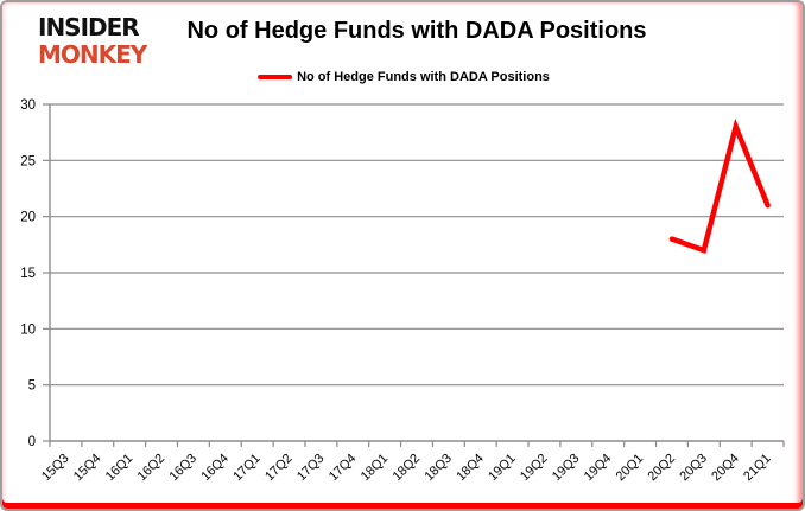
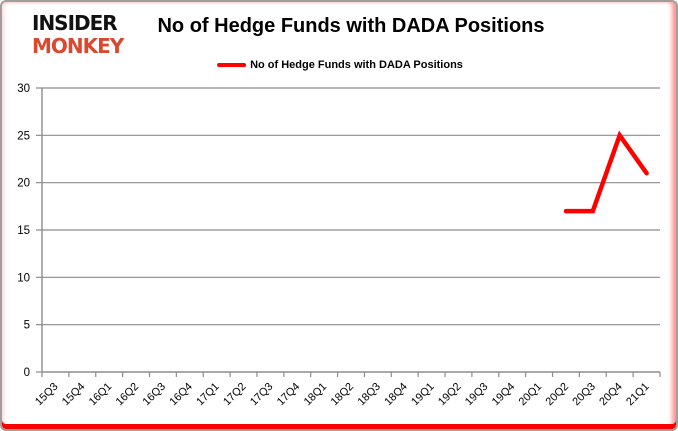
20Q2: 18 -> 17
20Q4: 28 -> 25
